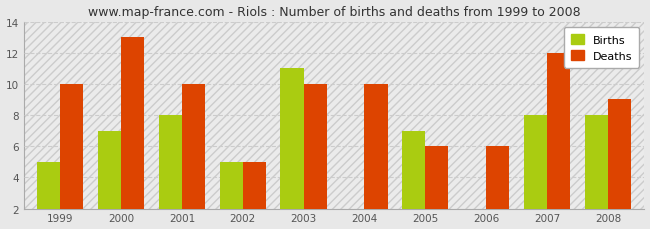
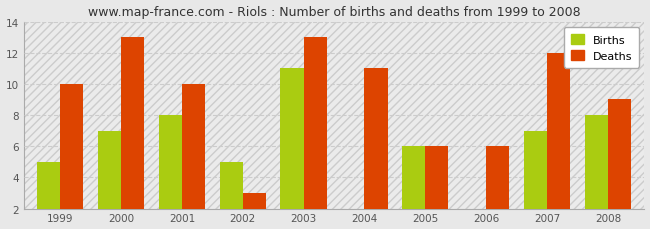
Deaths/2002: 5 -> 3
Deaths/2003: 10 -> 13
Deaths/2004: 10 -> 11
Births/2005: 7 -> 6
Births/2007: 8 -> 7
